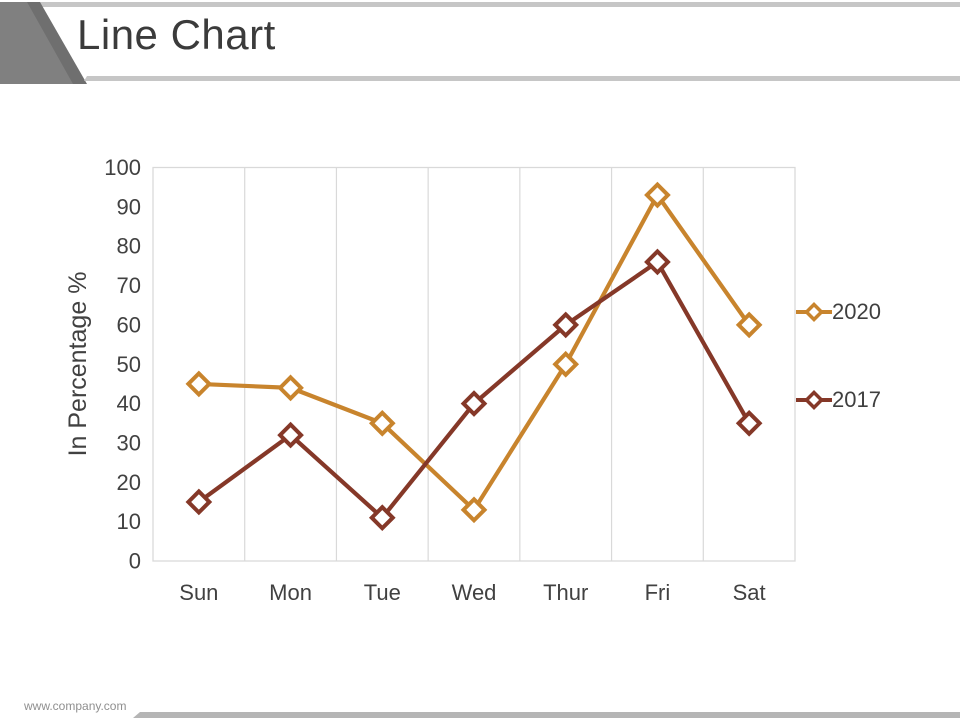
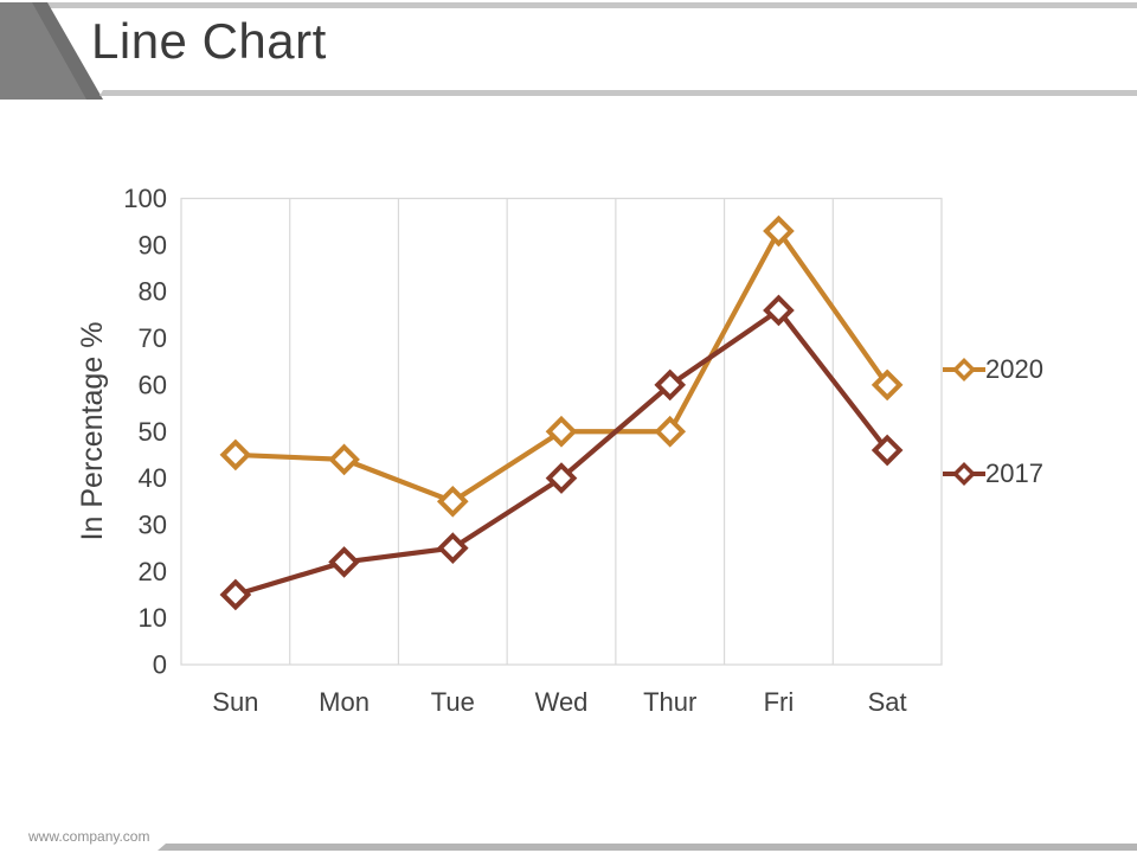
2017/Mon: 32 -> 22
2017/Tue: 11 -> 25
2020/Wed: 13 -> 50
2017/Sat: 35 -> 46
